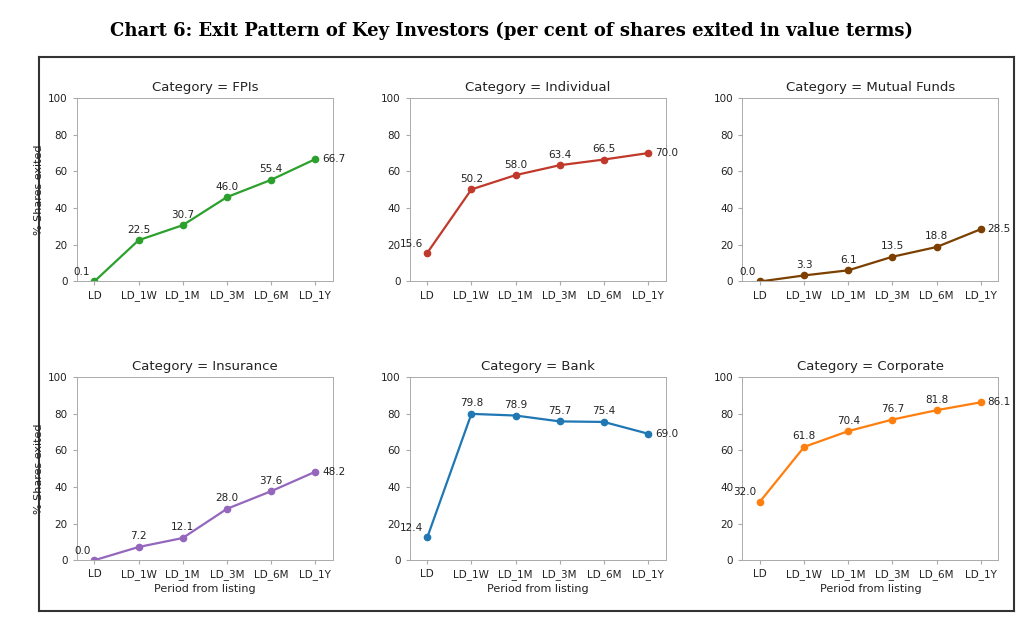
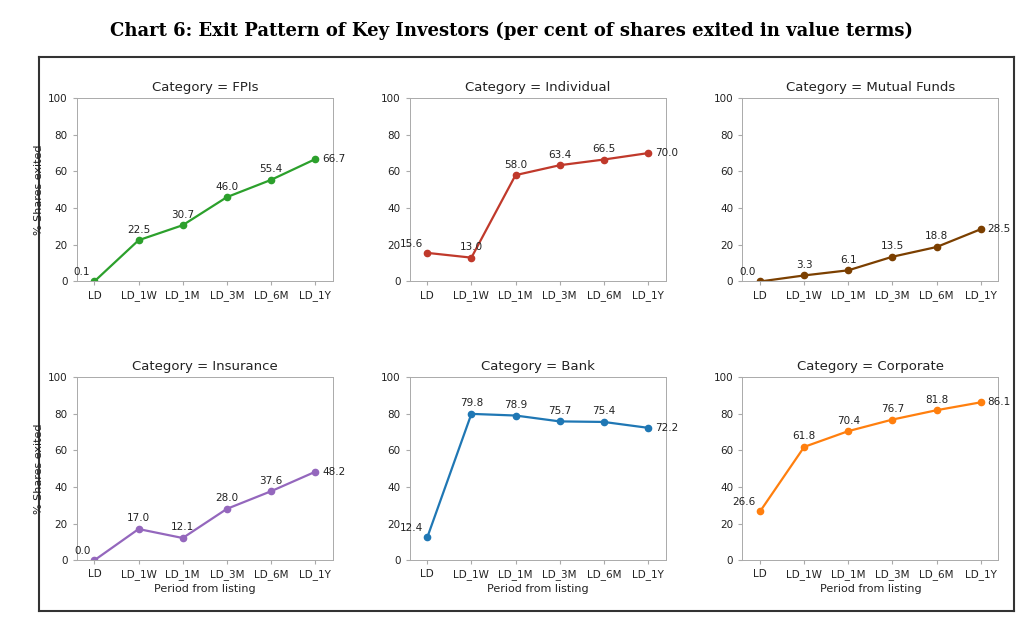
Category = Individual/LD_1W: 50.2 -> 13.0
Category = Insurance/LD_1W: 7.2 -> 17.0
Category = Bank/LD_1Y: 69.0 -> 72.2
Category = Corporate/LD: 32.0 -> 26.6
